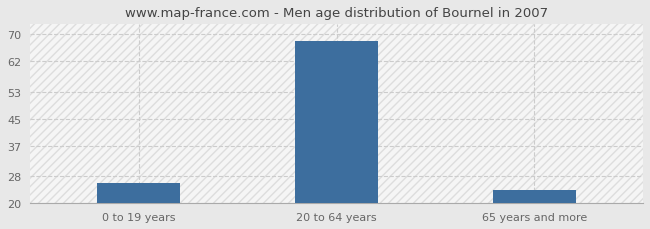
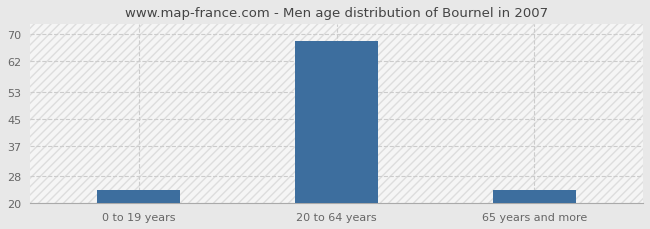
0 to 19 years: 26 -> 24
